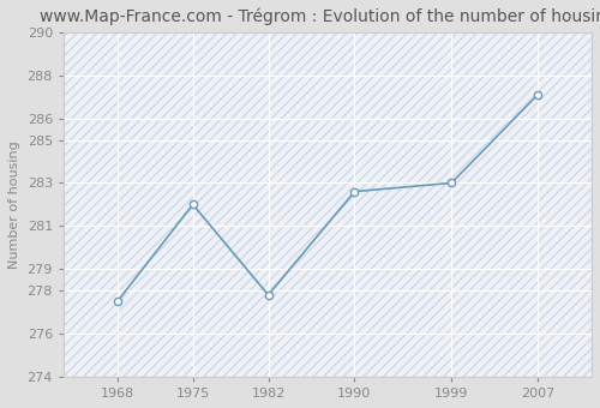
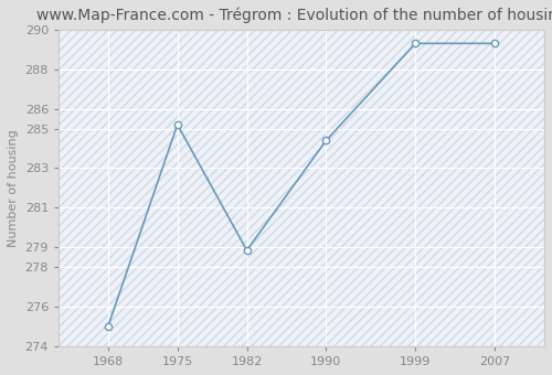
1968: 277.5 -> 275.0
1975: 282.0 -> 285.2
1982: 277.8 -> 278.9
1990: 282.6 -> 284.4
1999: 283.0 -> 289.3
2007: 287.1 -> 289.3
